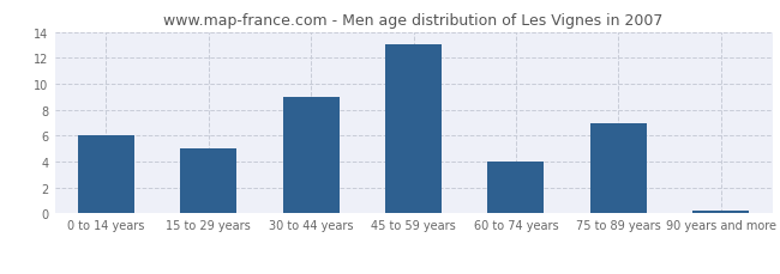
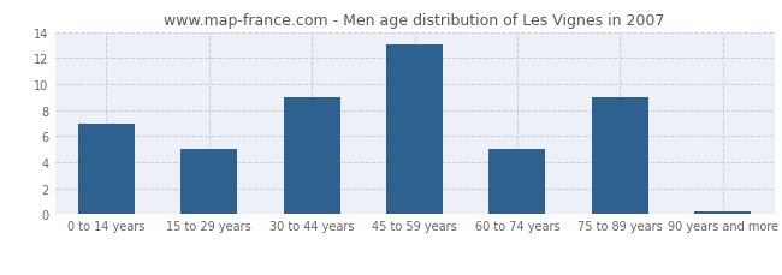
0 to 14 years: 6.0 -> 7.0
60 to 74 years: 4.0 -> 5.0
75 to 89 years: 7.0 -> 9.0
